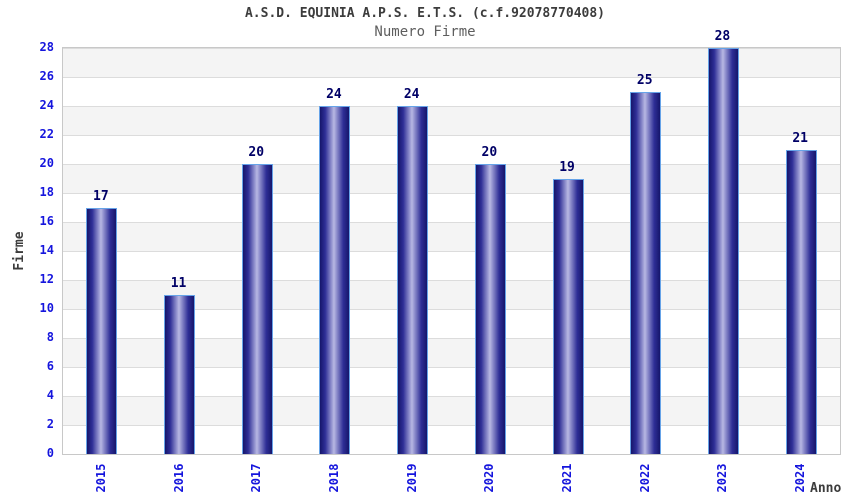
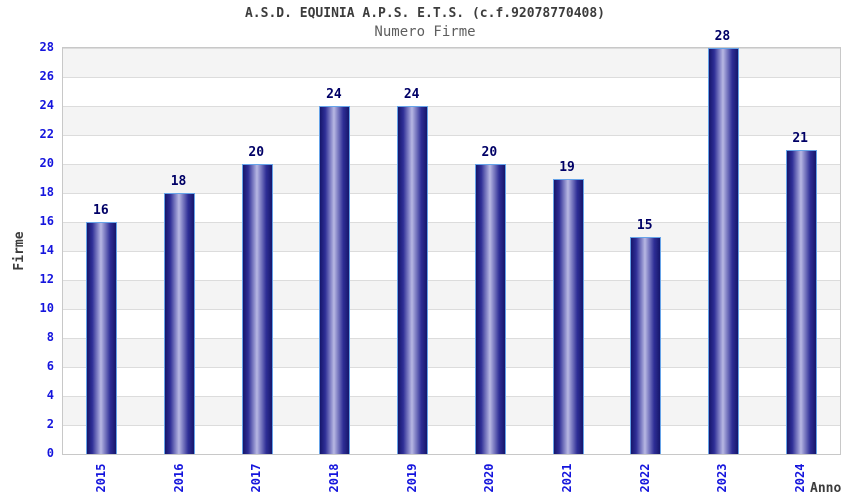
2015: 17 -> 16
2016: 11 -> 18
2022: 25 -> 15
